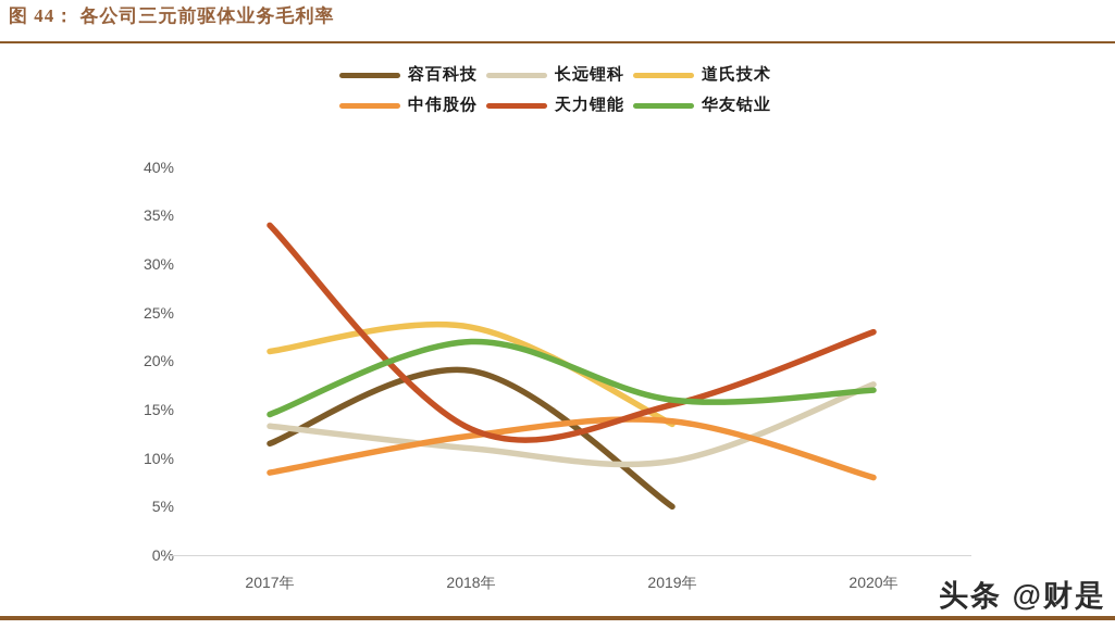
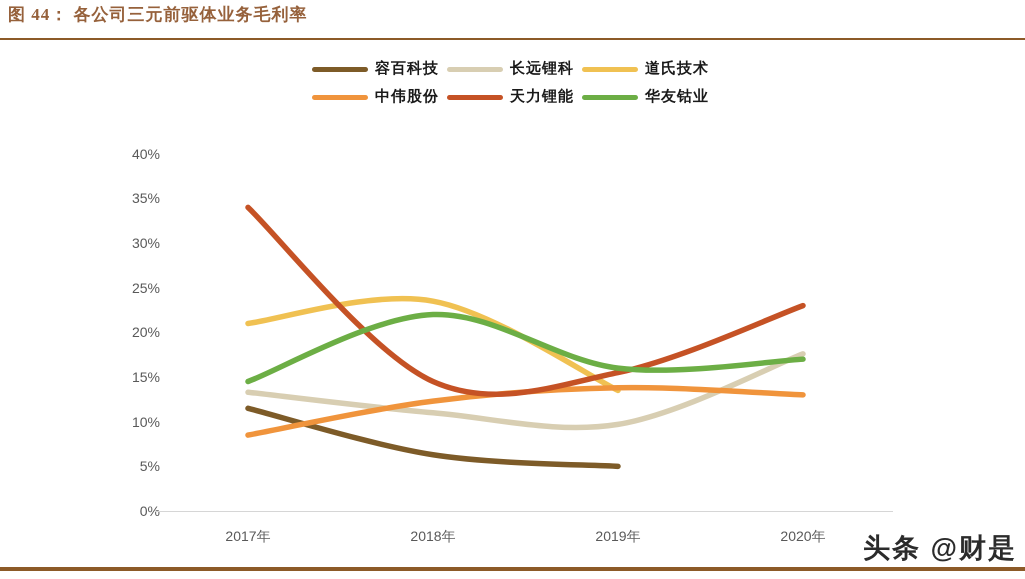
容百科技/2018年: 19% -> 6%
天力锂能/2018年: 13% -> 14%
中伟股份/2020年: 8% -> 13%
